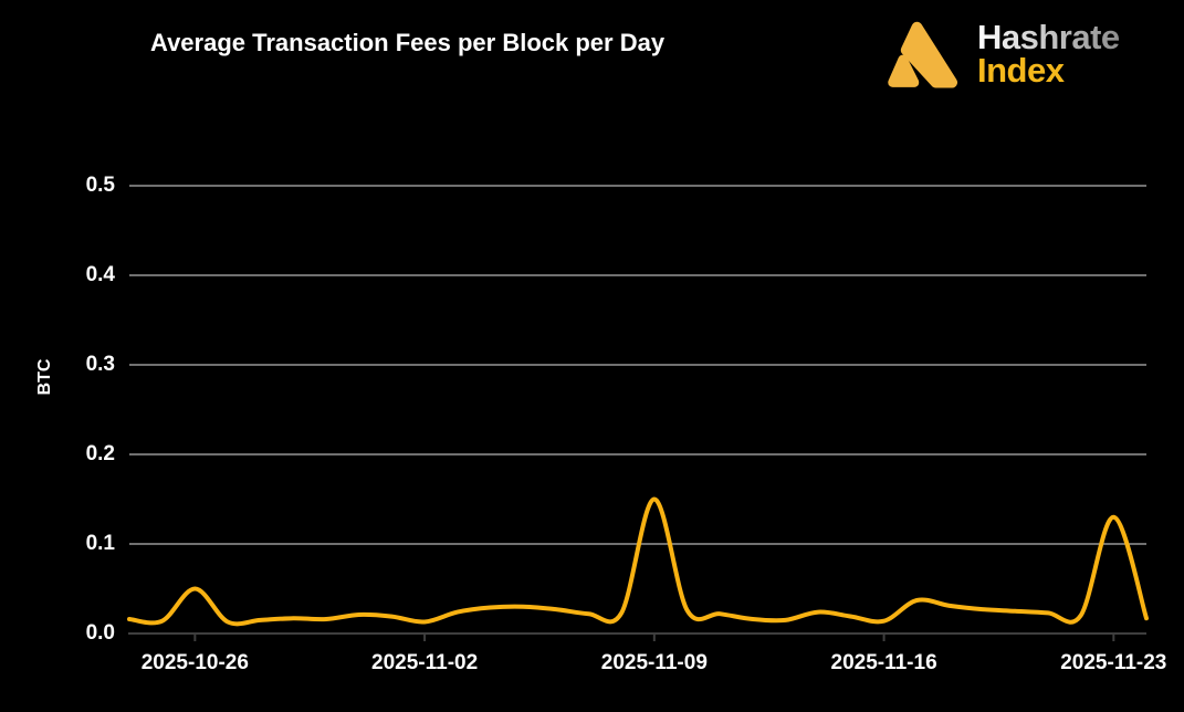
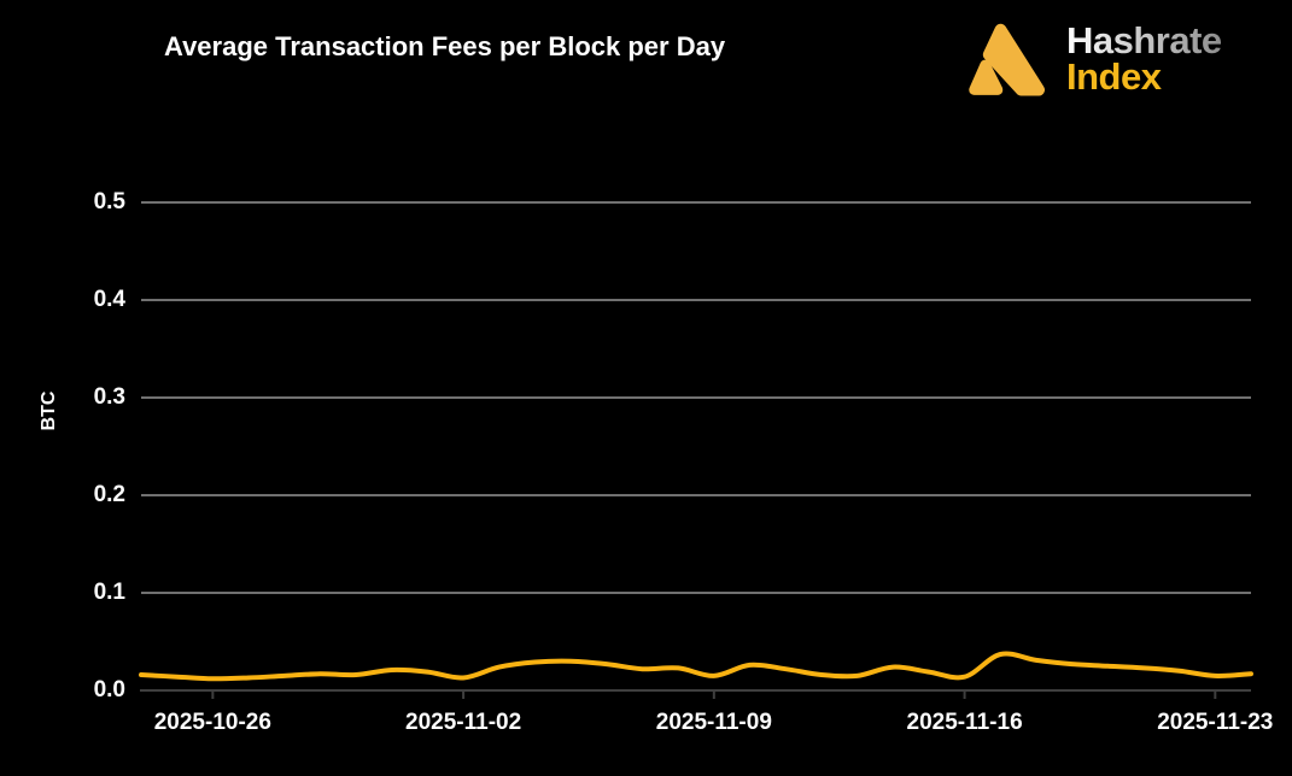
2025-10-26: 0.05 -> 0.01
2025-11-09: 0.15 -> 0.01
2025-11-23: 0.13 -> 0.01
